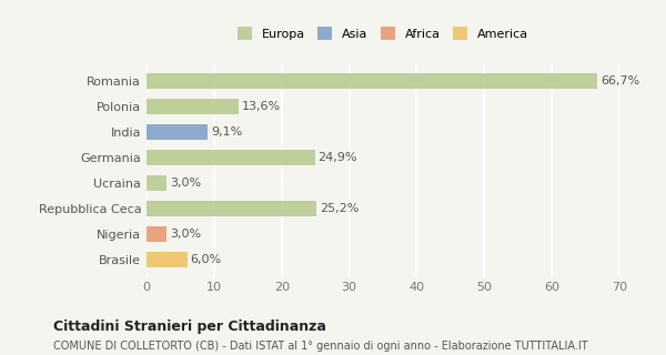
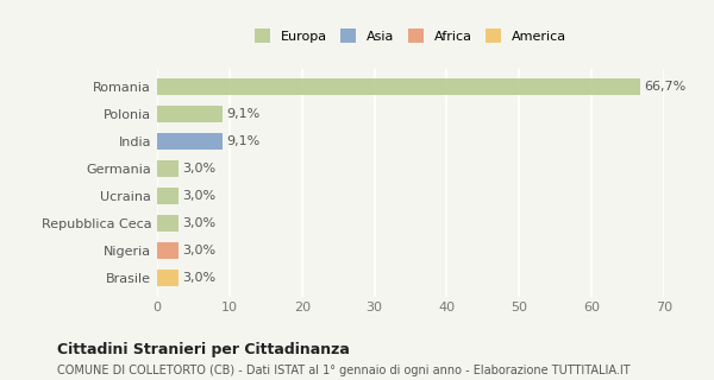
Polonia: 13,6% -> 9,1%
Germania: 24,9% -> 3,0%
Repubblica Ceca: 25,2% -> 3,0%
Brasile: 6,0% -> 3,0%
